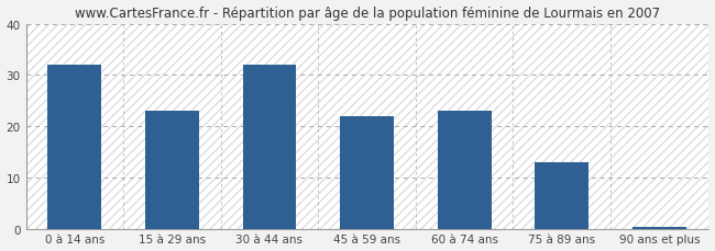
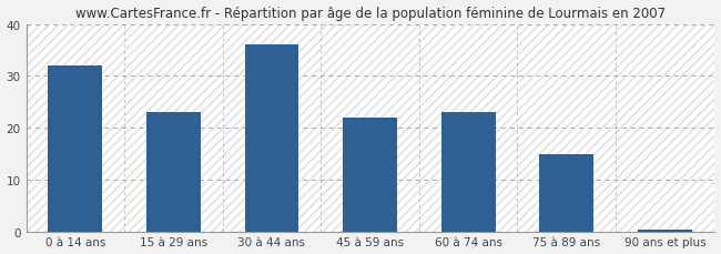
30 à 44 ans: 32.0 -> 36.0
75 à 89 ans: 13.0 -> 15.0
